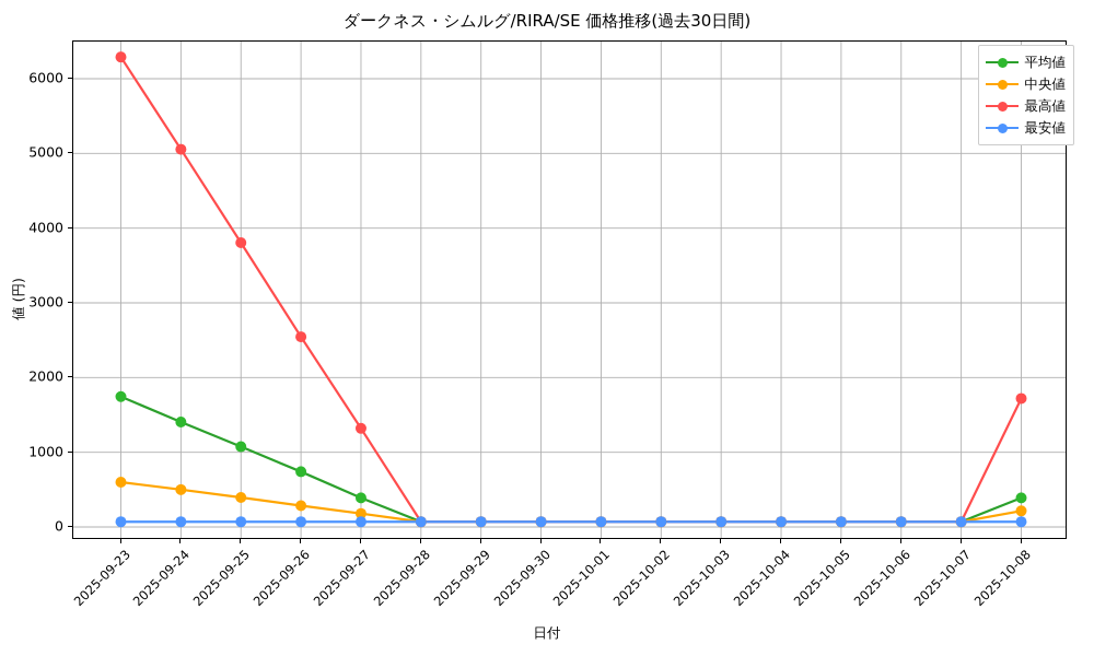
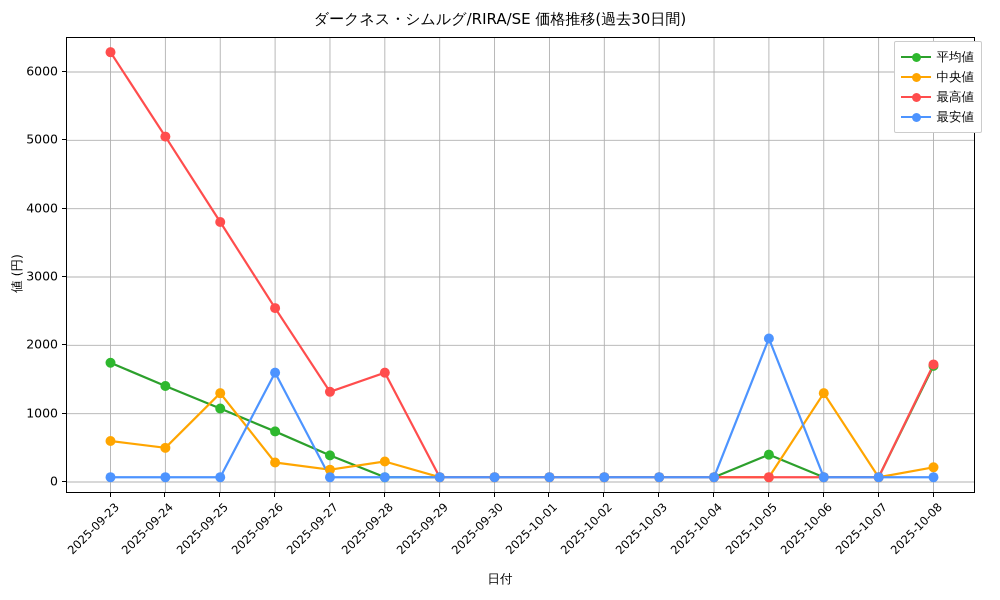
中央値/2025-09-25: 400 -> 1300
最安値/2025-09-26: 100 -> 1600
中央値/2025-09-28: 100 -> 300
最高値/2025-09-28: 100 -> 1600
平均値/2025-10-05: 100 -> 400
最安値/2025-10-05: 100 -> 2100
中央値/2025-10-06: 100 -> 1300
平均値/2025-10-08: 400 -> 1700
